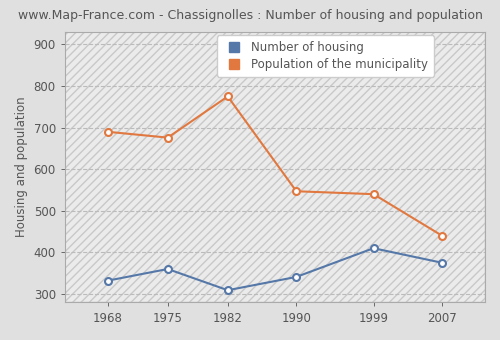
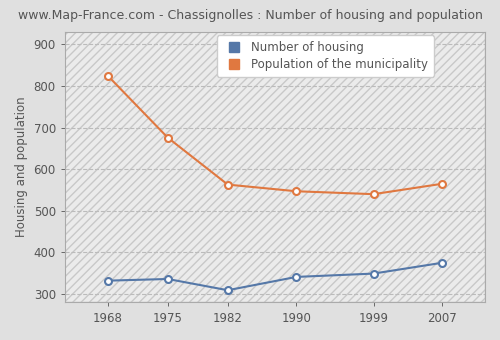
Population of the municipality/1968: 690 -> 825
Number of housing/1975: 360 -> 336
Population of the municipality/1982: 775 -> 563
Number of housing/1999: 410 -> 349
Population of the municipality/2007: 440 -> 565
